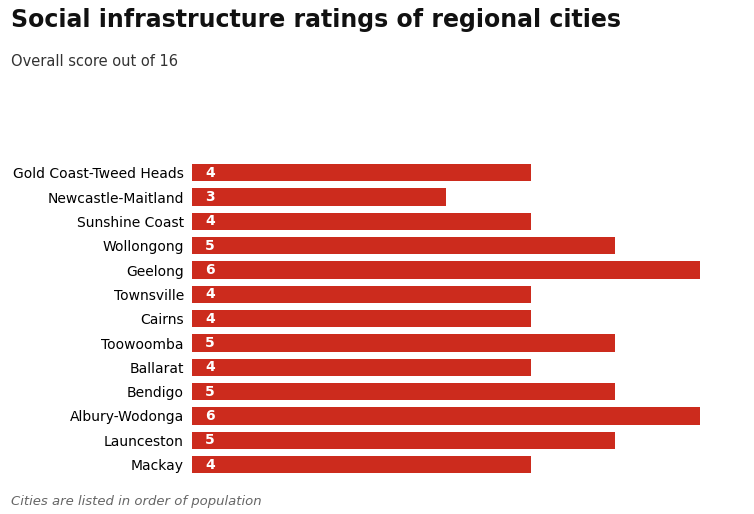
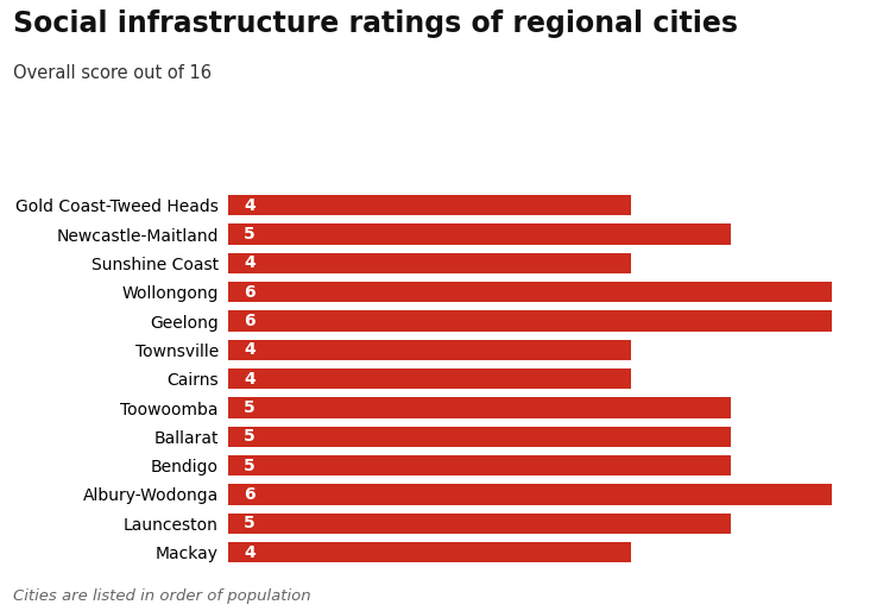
Newcastle-Maitland: 3 -> 5
Wollongong: 5 -> 6
Ballarat: 4 -> 5
